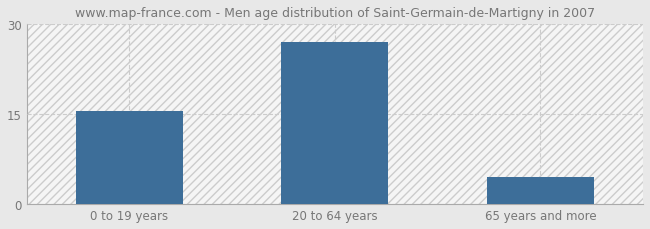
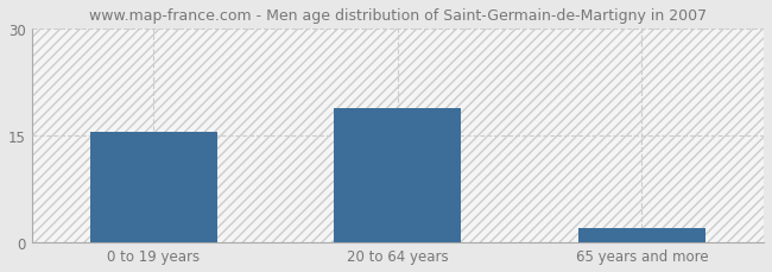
20 to 64 years: 27.0 -> 18.8
65 years and more: 4.5 -> 2.0
